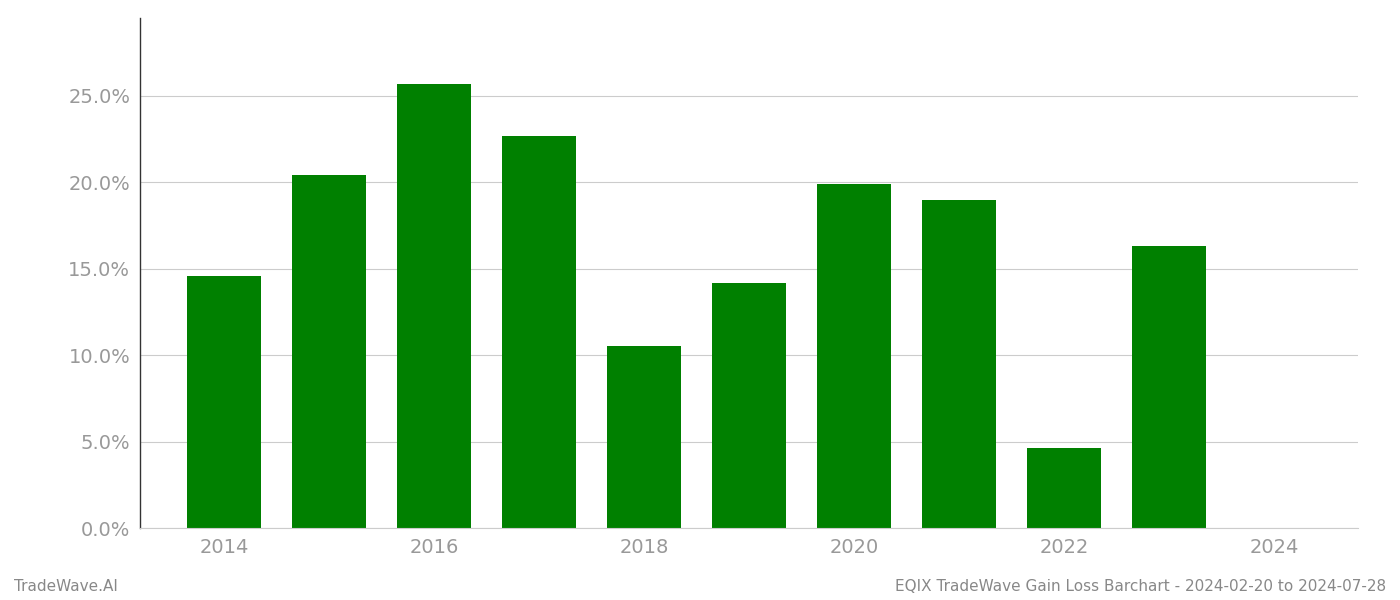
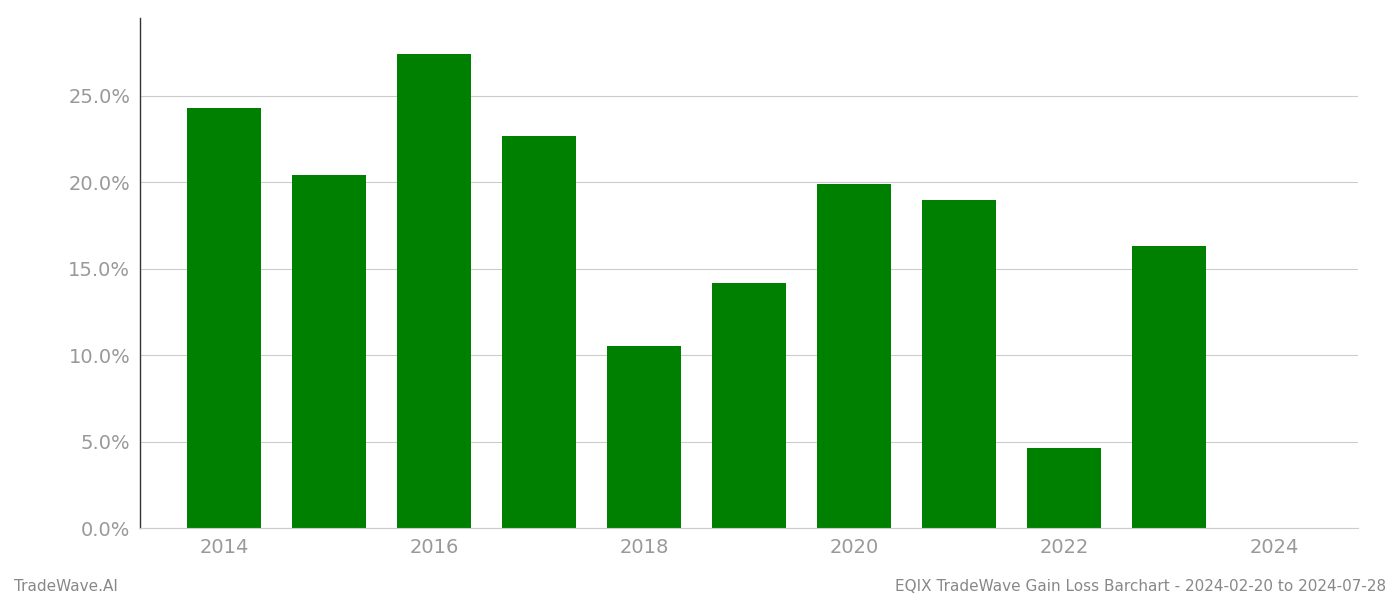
2014: 14.6% -> 24.3%
2016: 25.7% -> 27.4%
